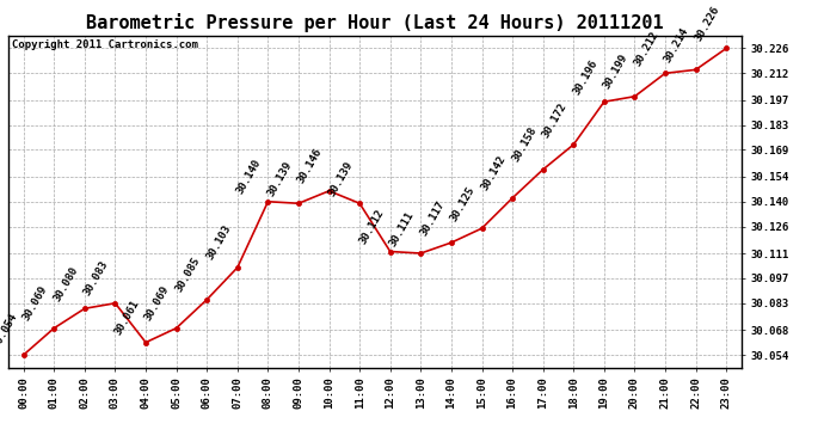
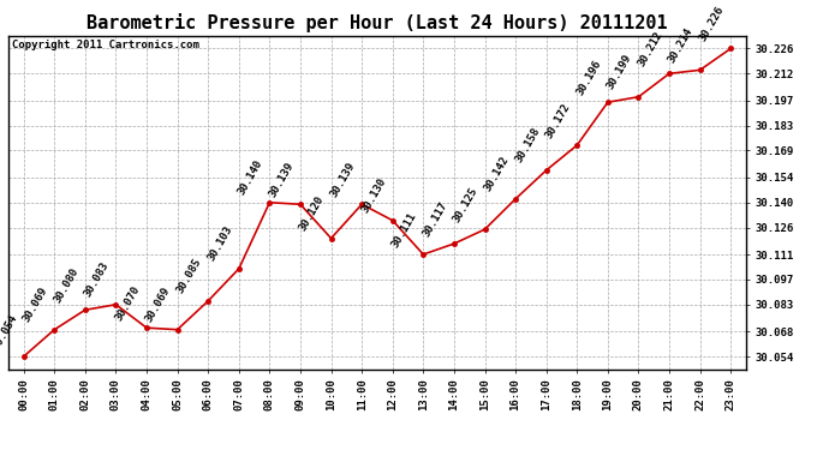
04:00: 30.061 -> 30.070
10:00: 30.146 -> 30.120
12:00: 30.112 -> 30.130
